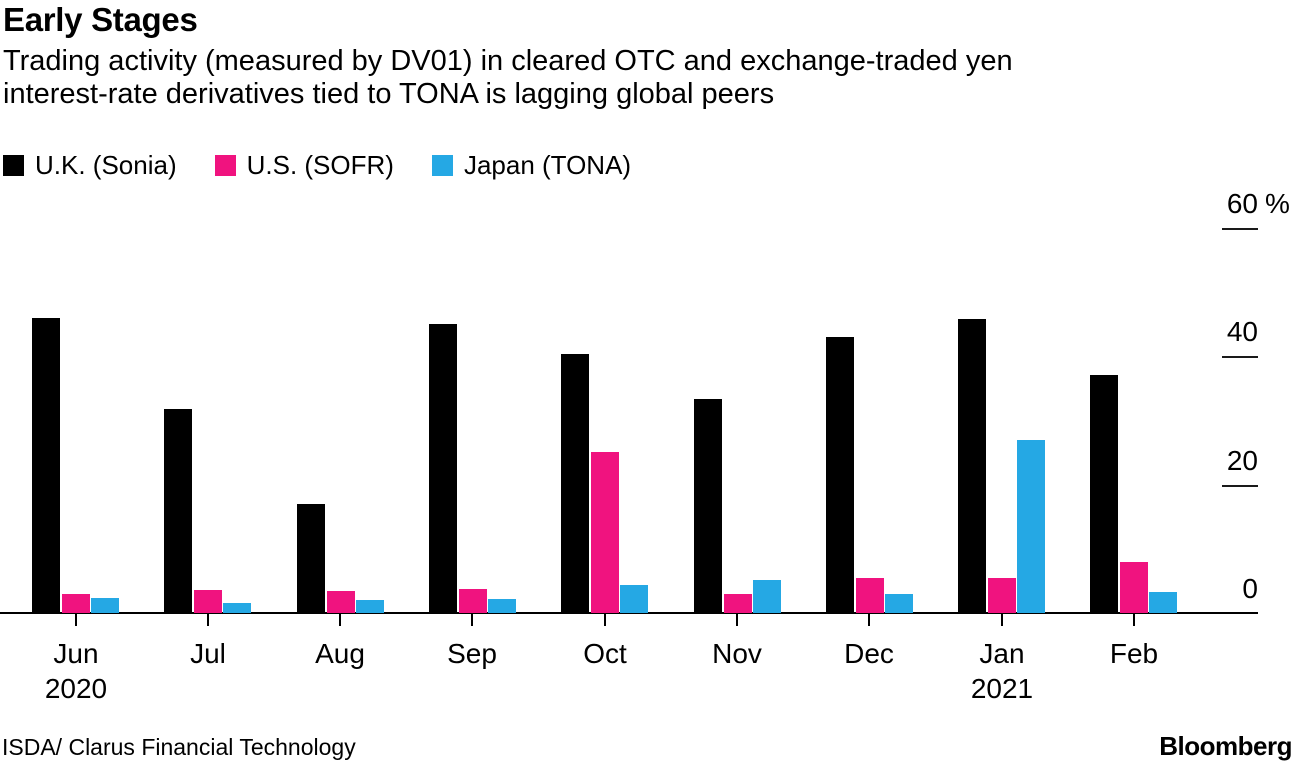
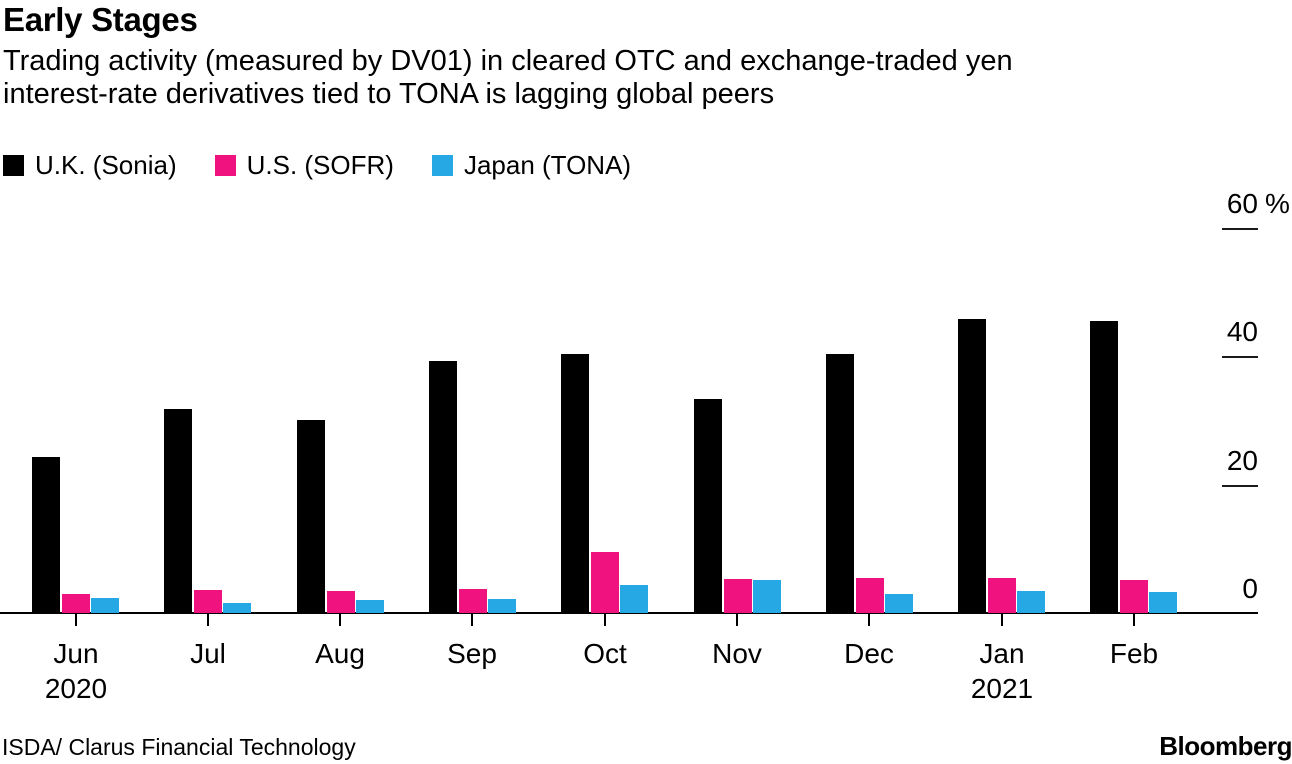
U.K. (Sonia)/Jun: 46 -> 24
U.K. (Sonia)/Aug: 17 -> 30
U.K. (Sonia)/Sep: 45 -> 39
U.S. (SOFR)/Oct: 25 -> 10
U.S. (SOFR)/Nov: 3 -> 5
U.K. (Sonia)/Dec: 43 -> 40
Japan (TONA)/Jan: 27 -> 3
U.K. (Sonia)/Feb: 37 -> 46
U.S. (SOFR)/Feb: 8 -> 5
